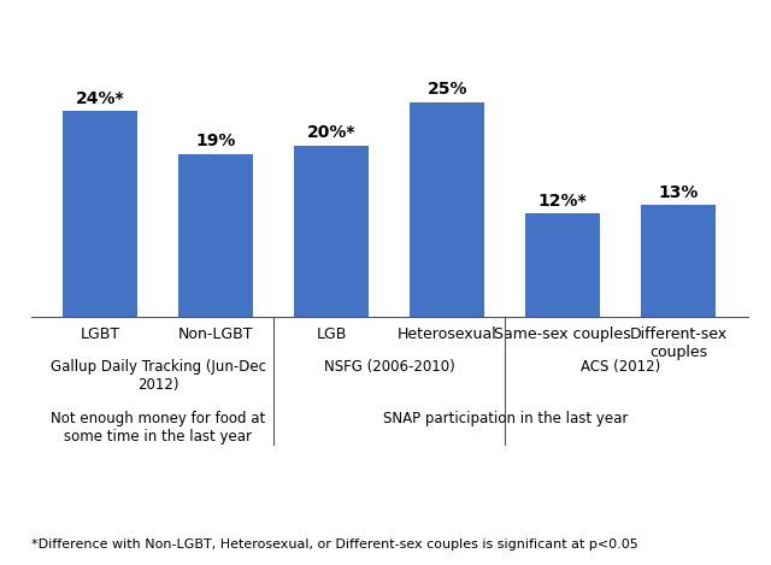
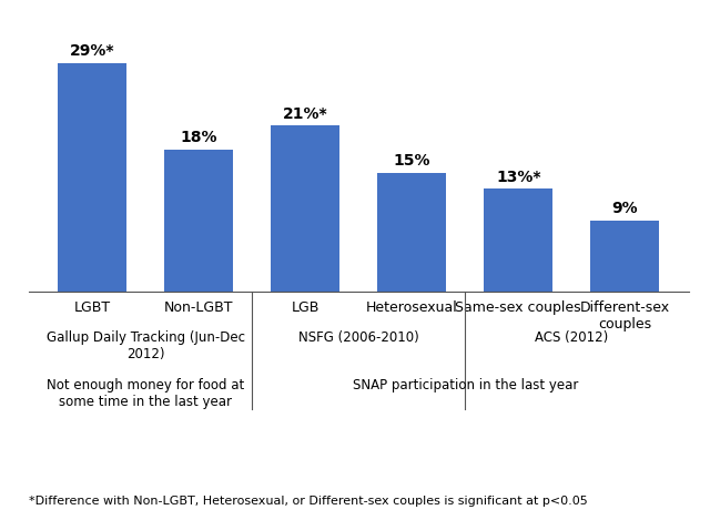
LGBT: 24%* -> 29%*
Non-LGBT: 19% -> 18%
LGB: 20%* -> 21%*
Heterosexual: 25% -> 15%
Same-sex couples: 12%* -> 13%*
Different-sex couples: 13% -> 9%
